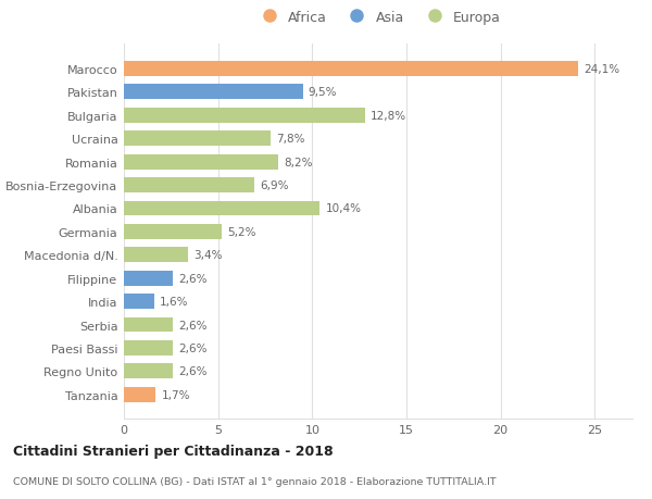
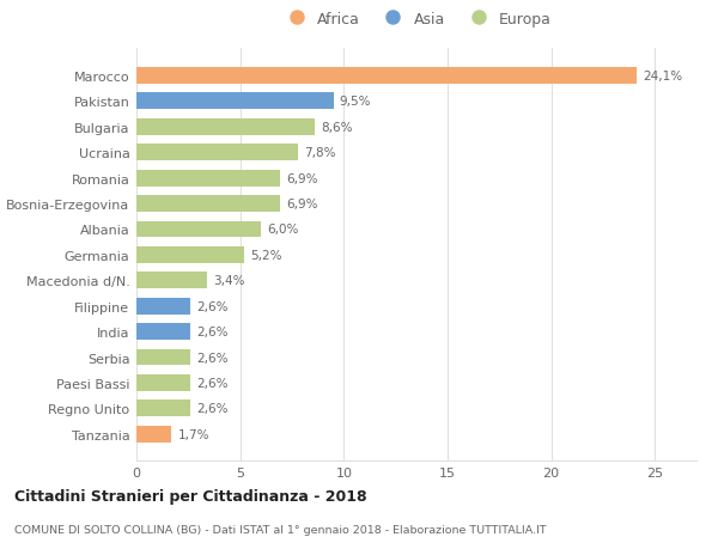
Bulgaria: 12,8% -> 8,6%
Romania: 8,2% -> 6,9%
Albania: 10,4% -> 6,0%
India: 1,6% -> 2,6%
